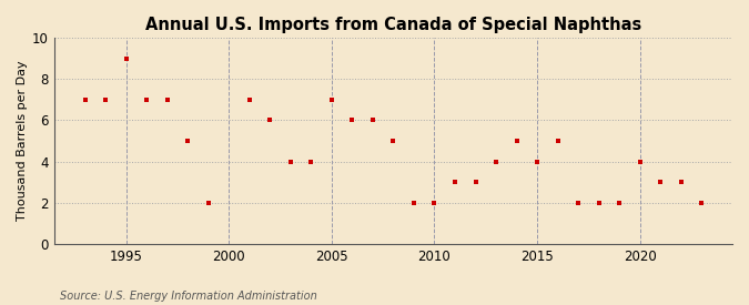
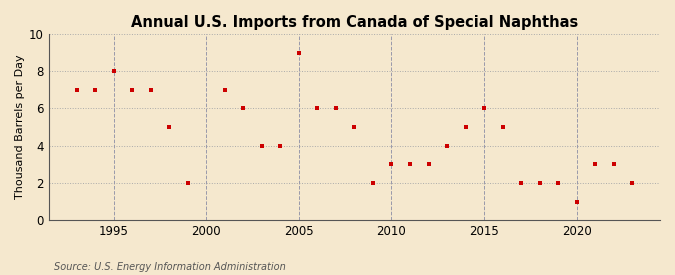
1995: 9 -> 8
2005: 7 -> 9
2010: 2 -> 3
2015: 4 -> 6
2020: 4 -> 1
